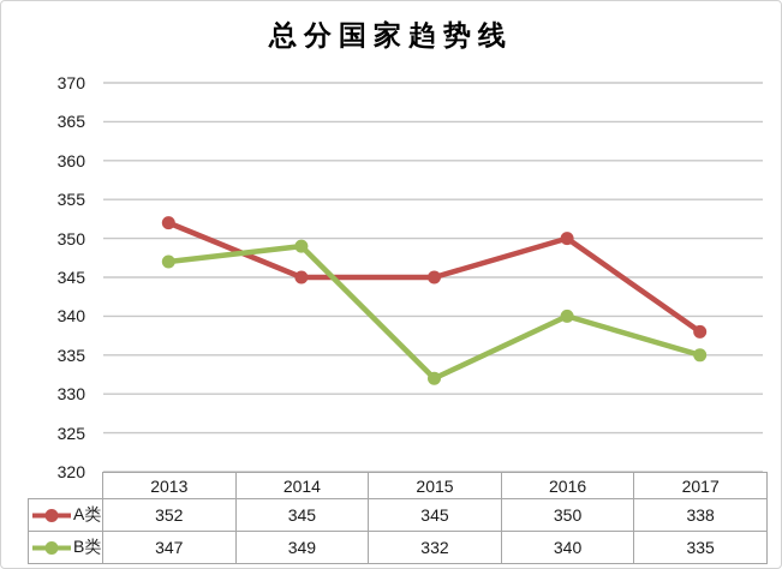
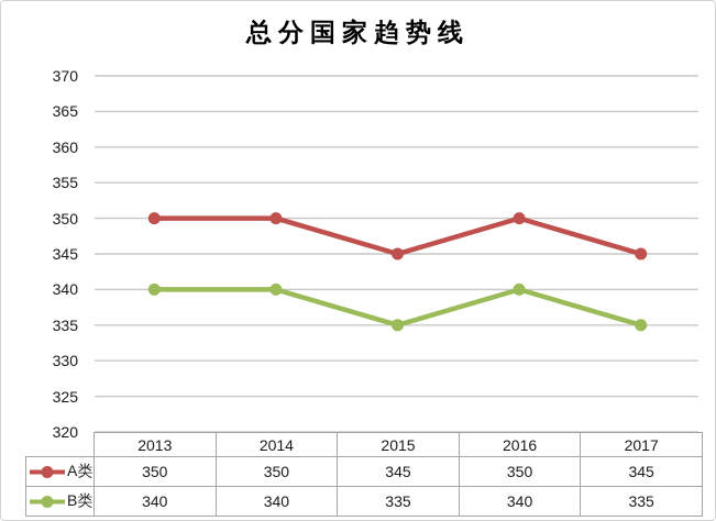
A类/2013: 352 -> 350
B类/2013: 347 -> 340
A类/2014: 345 -> 350
B类/2014: 349 -> 340
B类/2015: 332 -> 335
A类/2017: 338 -> 345
